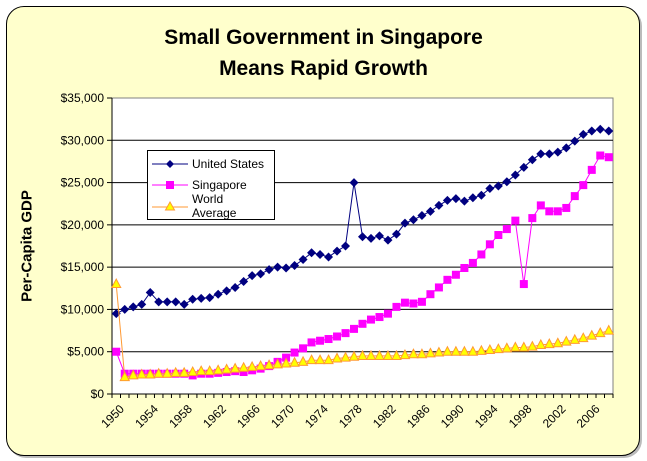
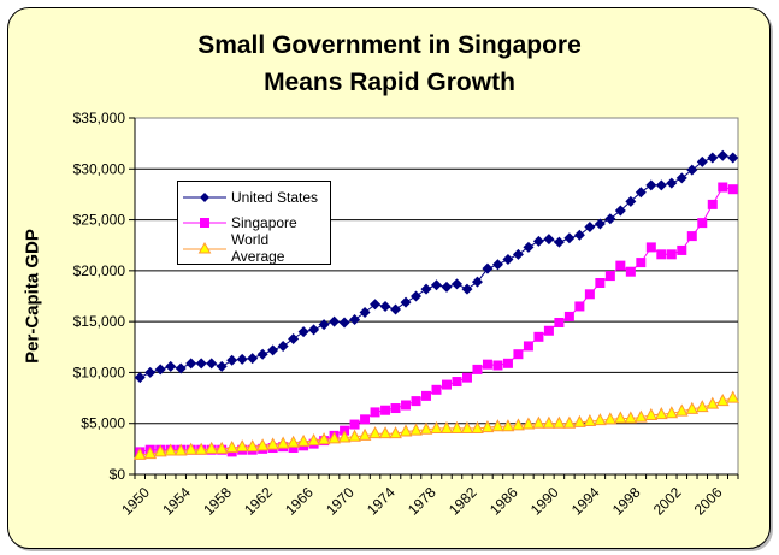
Singapore/1950: $5000 -> $2000
World Average/1950: $13000 -> $2000
United States/1954: $12000 -> $10000
United States/1978: $25000 -> $18000
Singapore/1998: $13000 -> $20000
